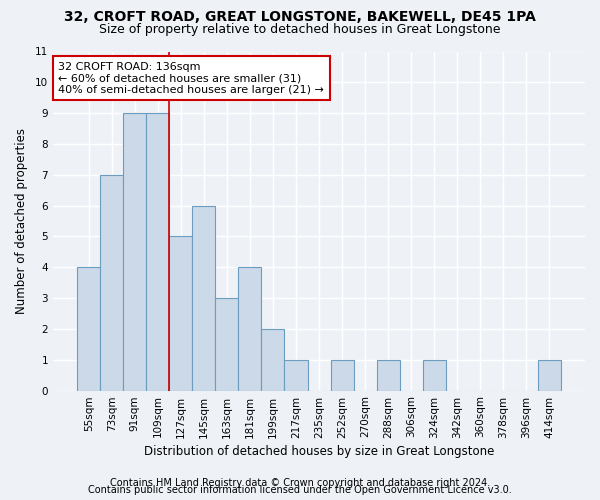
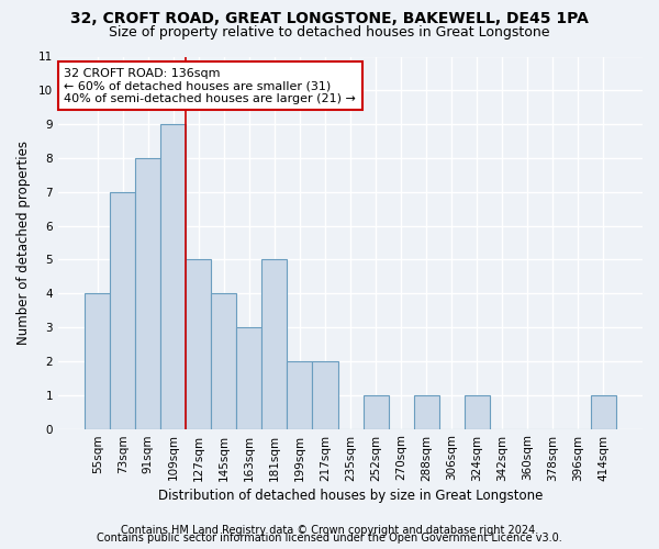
91sqm: 9 -> 8
145sqm: 6 -> 4
181sqm: 4 -> 5
217sqm: 1 -> 2
